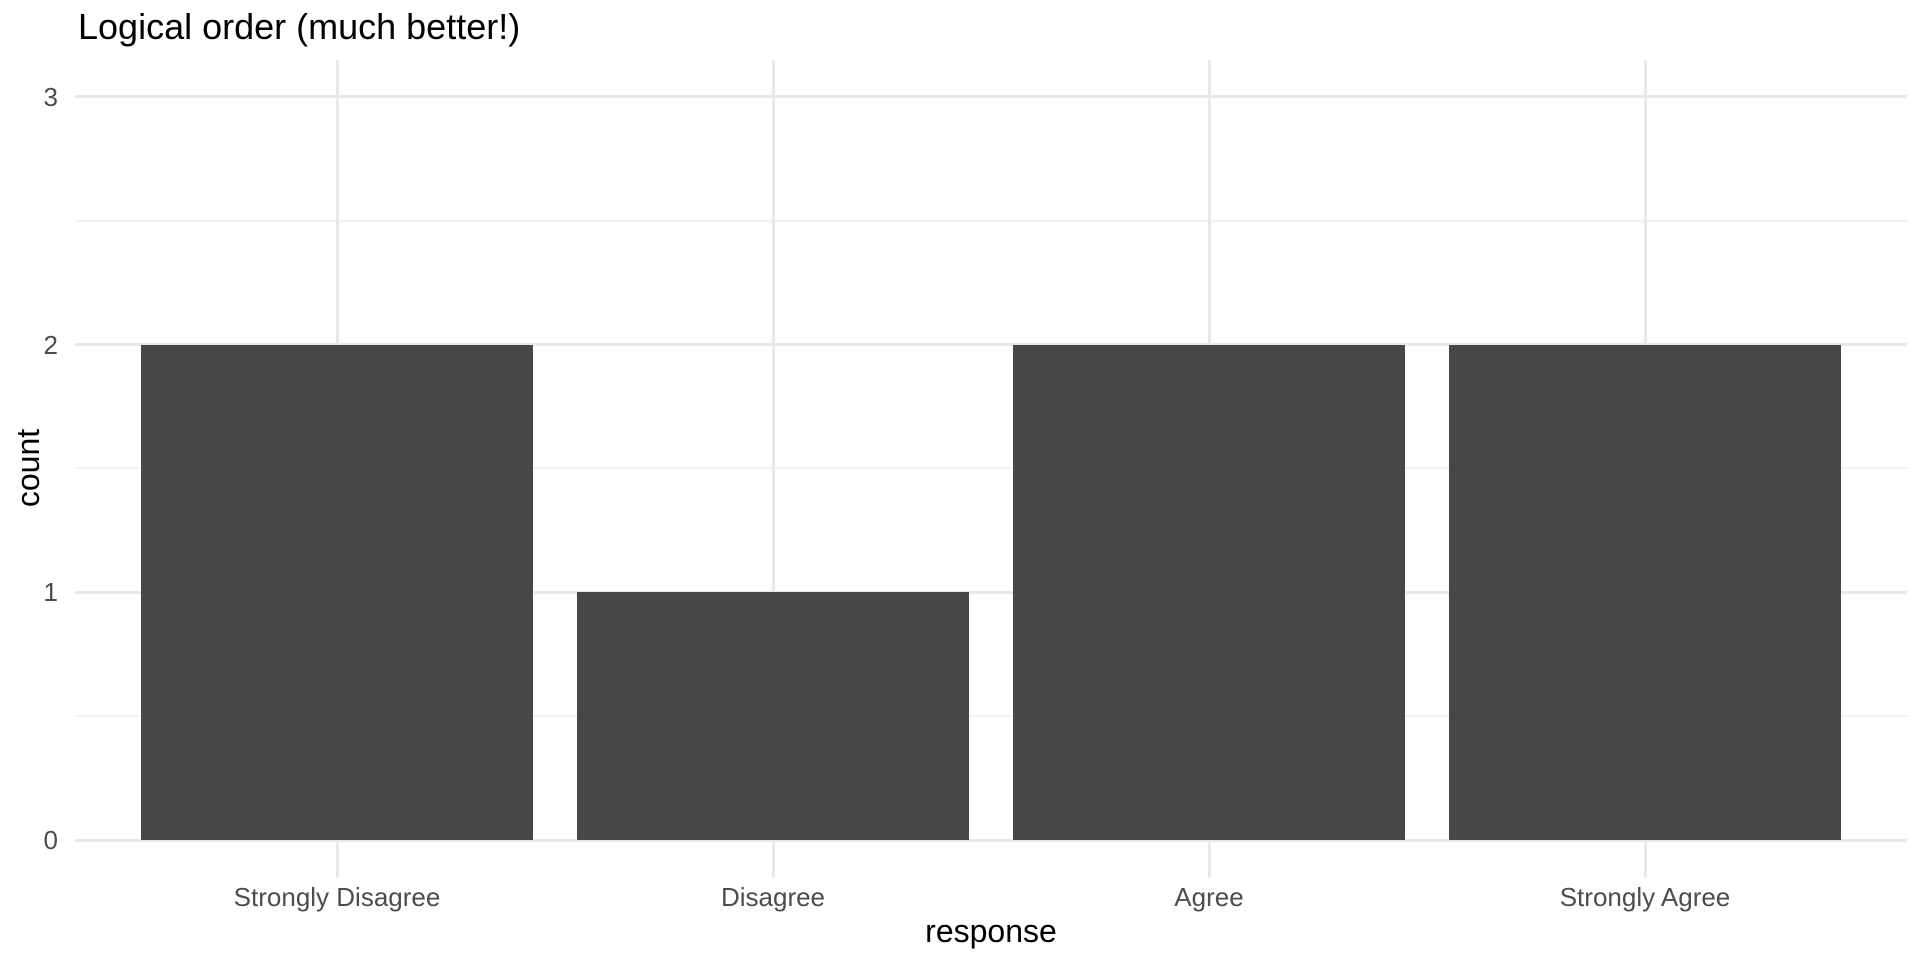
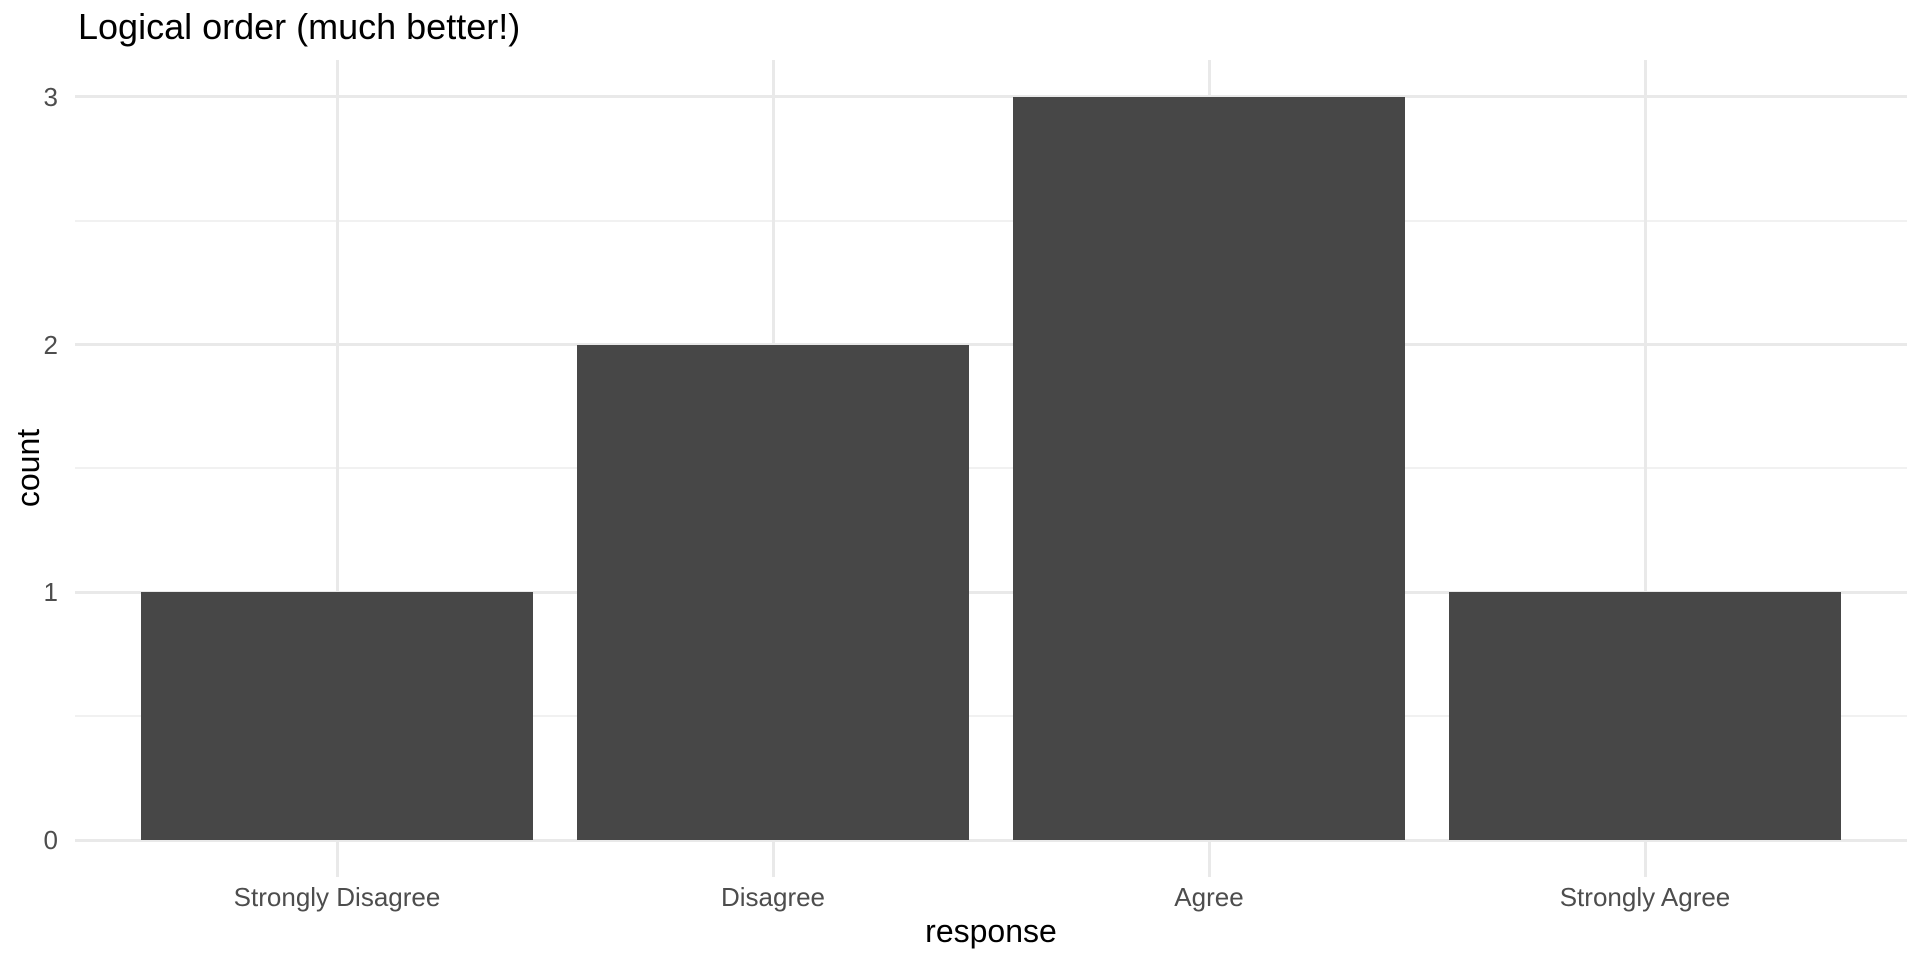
Strongly Disagree: 2 -> 1
Disagree: 1 -> 2
Agree: 2 -> 3
Strongly Agree: 2 -> 1
